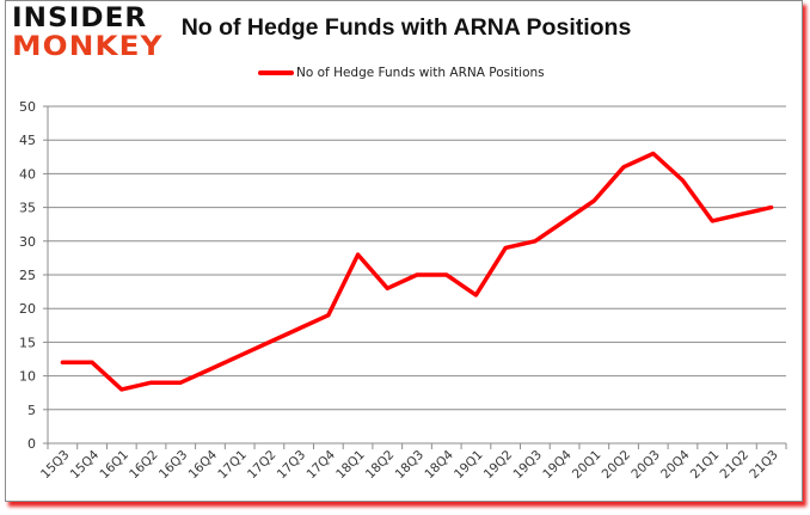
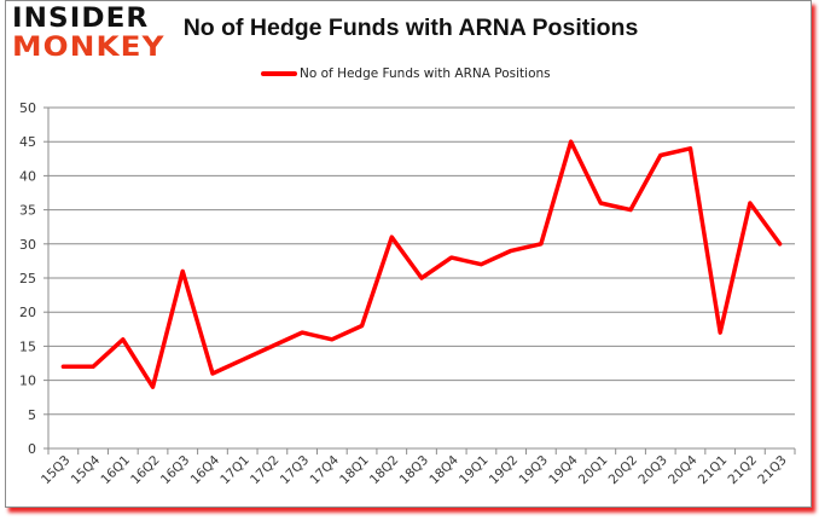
16Q1: 8 -> 16
16Q3: 9 -> 26
17Q4: 19 -> 16
18Q1: 28 -> 18
18Q2: 23 -> 31
18Q4: 25 -> 28
19Q1: 22 -> 27
19Q4: 33 -> 45
20Q2: 41 -> 35
20Q4: 39 -> 44
21Q1: 33 -> 17
21Q2: 34 -> 36
21Q3: 35 -> 30
